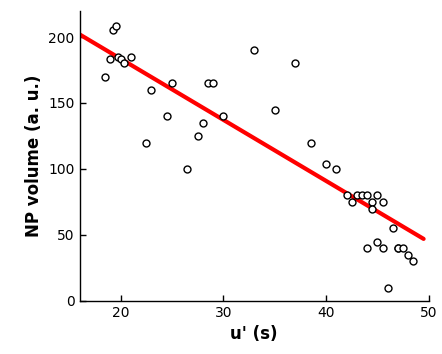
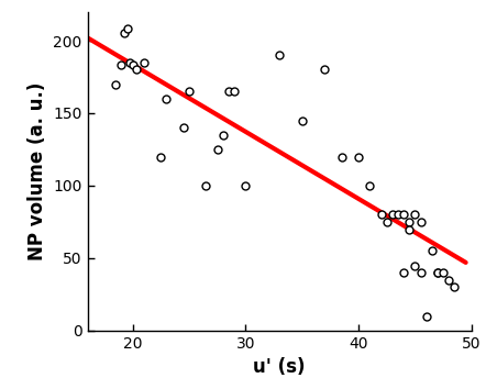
30: 140 -> 100
40: 104 -> 120
